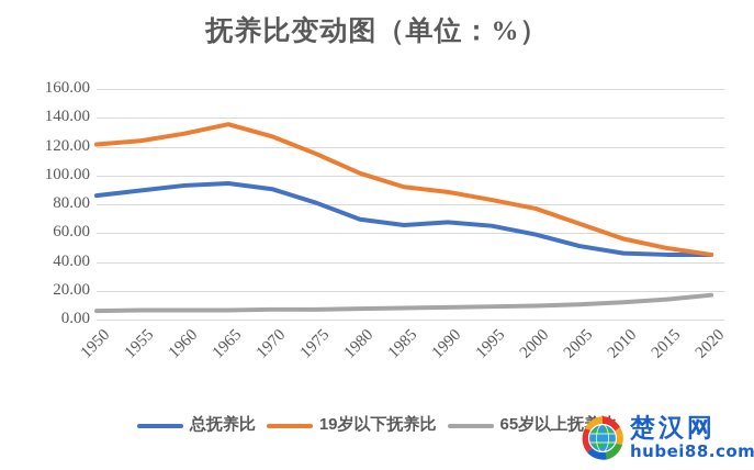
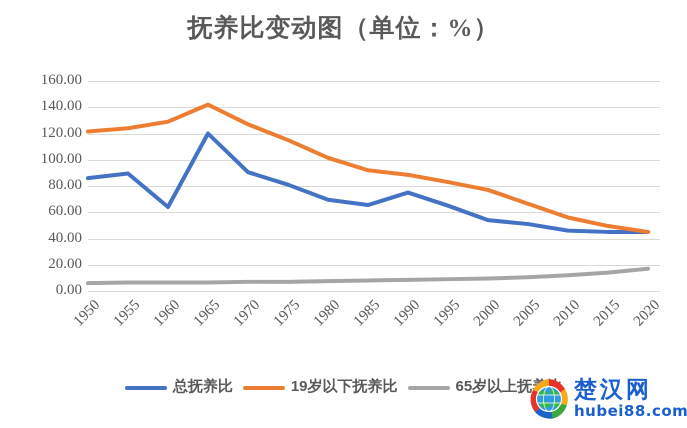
总抚养比/1960: 93 -> 64
总抚养比/1965: 94 -> 120
19岁以下抚养比/1965: 136 -> 142
总抚养比/1990: 68 -> 75
总抚养比/2000: 59 -> 54
